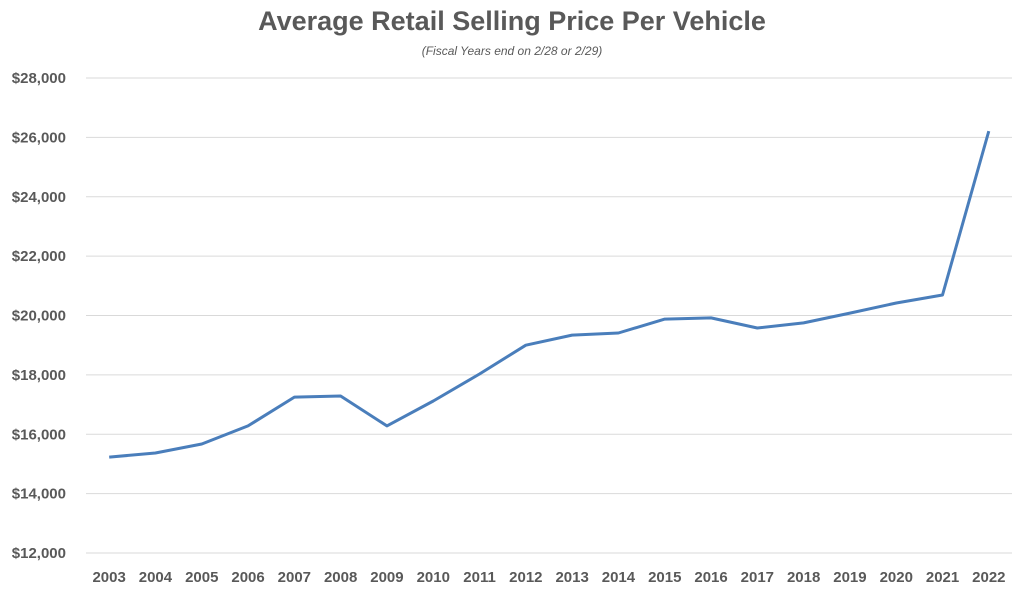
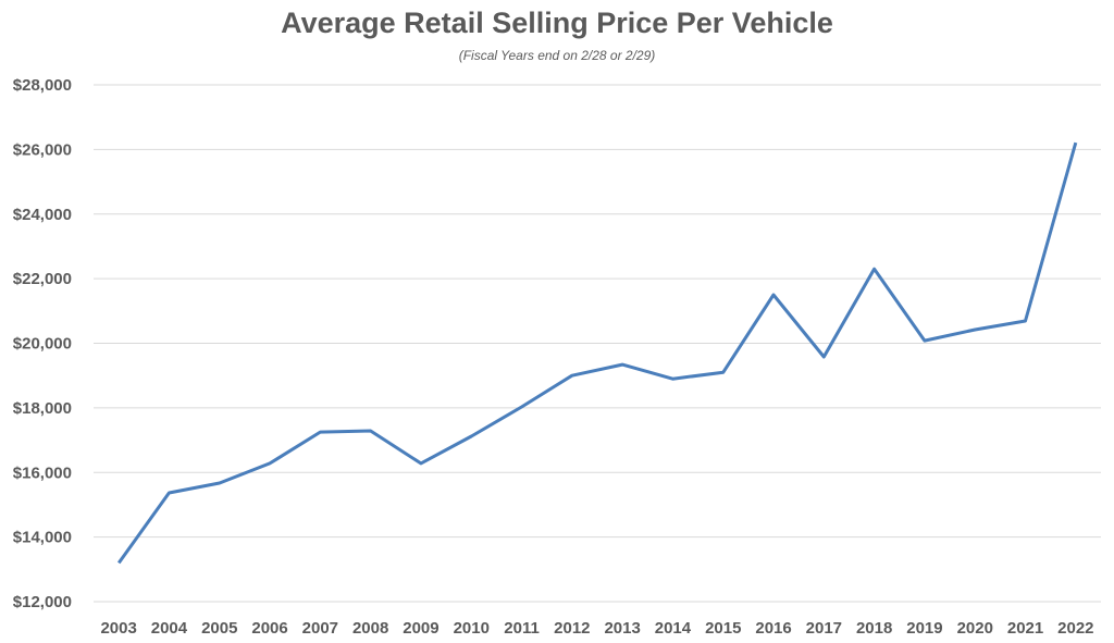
2003: $15200 -> $13200
2014: $19400 -> $18900
2015: $19900 -> $19100
2016: $19900 -> $21500
2018: $19800 -> $22300
